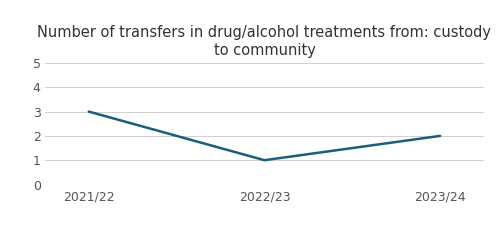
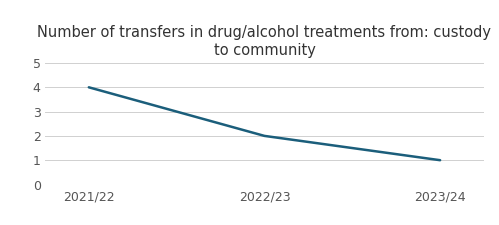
2021/22: 3 -> 4
2022/23: 1 -> 2
2023/24: 2 -> 1
